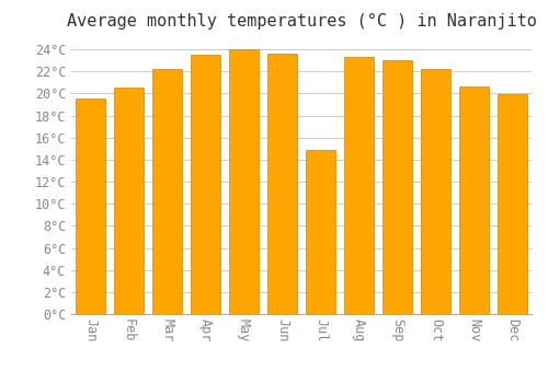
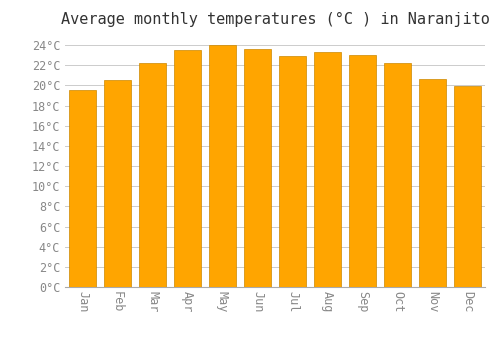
Jul: 14.9°C -> 22.9°C
